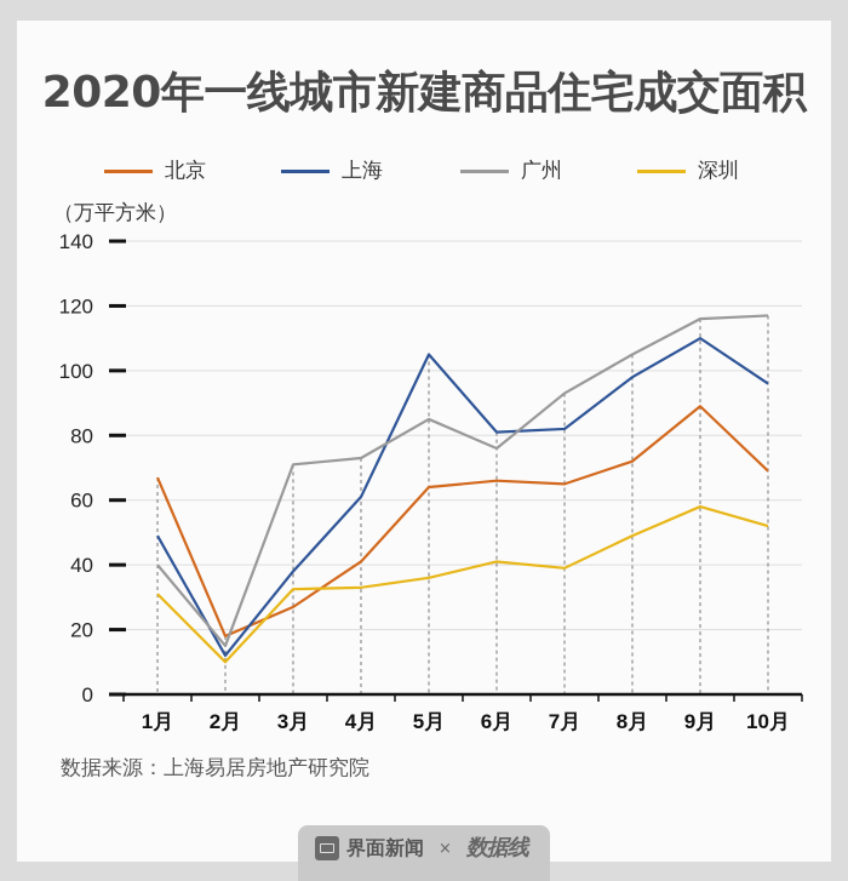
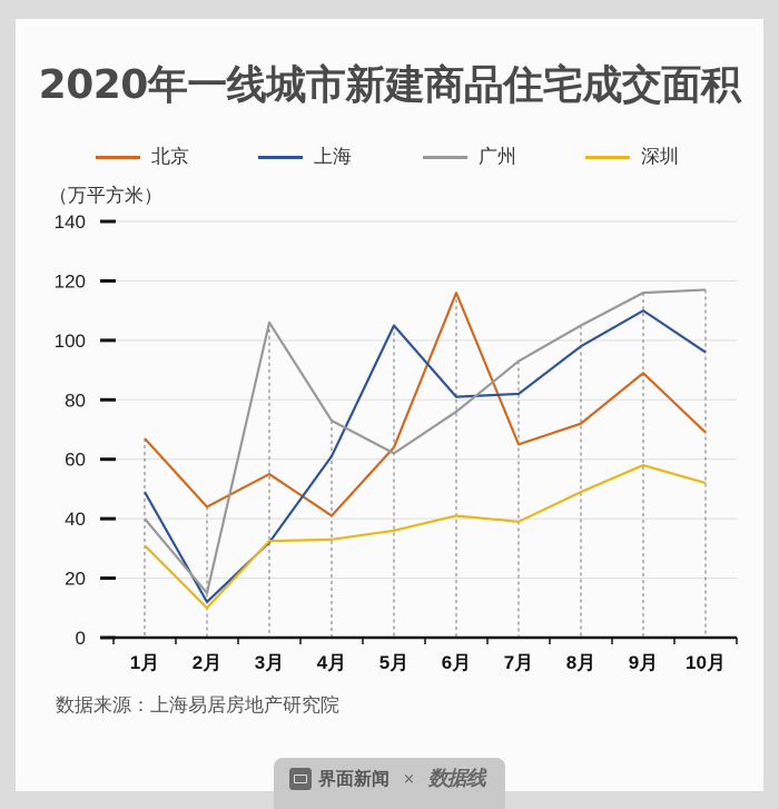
北京/2月: 18 -> 44
北京/3月: 27 -> 55
上海/3月: 38 -> 32
广州/3月: 71 -> 106
广州/5月: 85 -> 62
北京/6月: 66 -> 116
